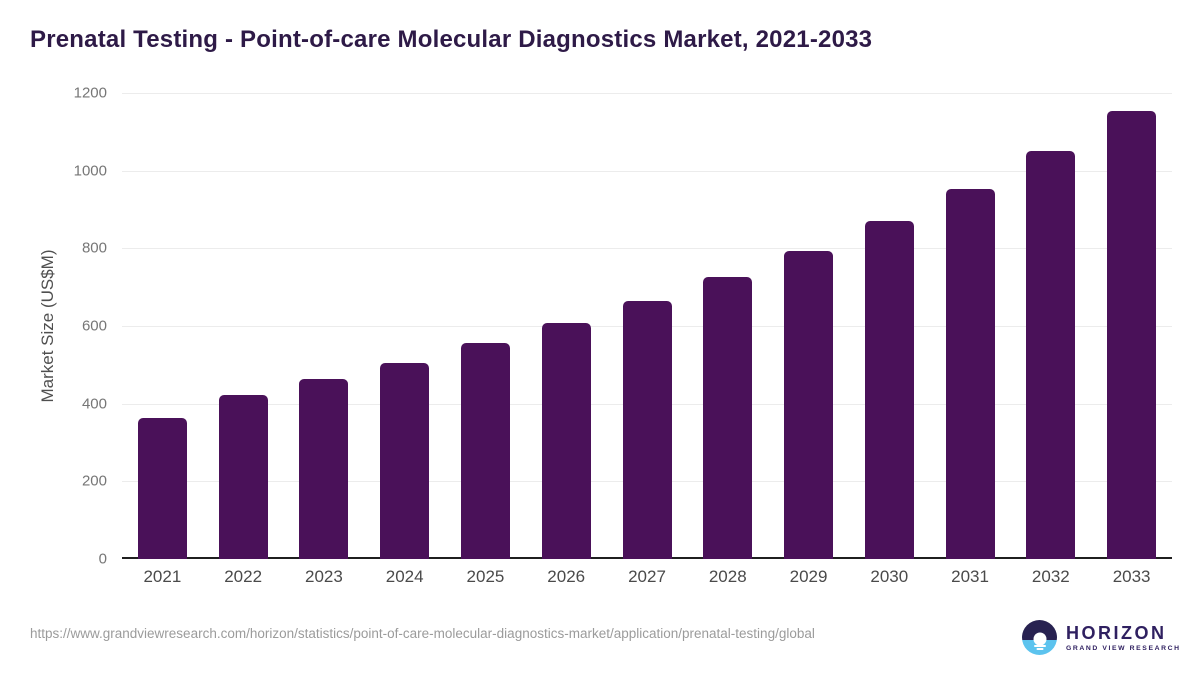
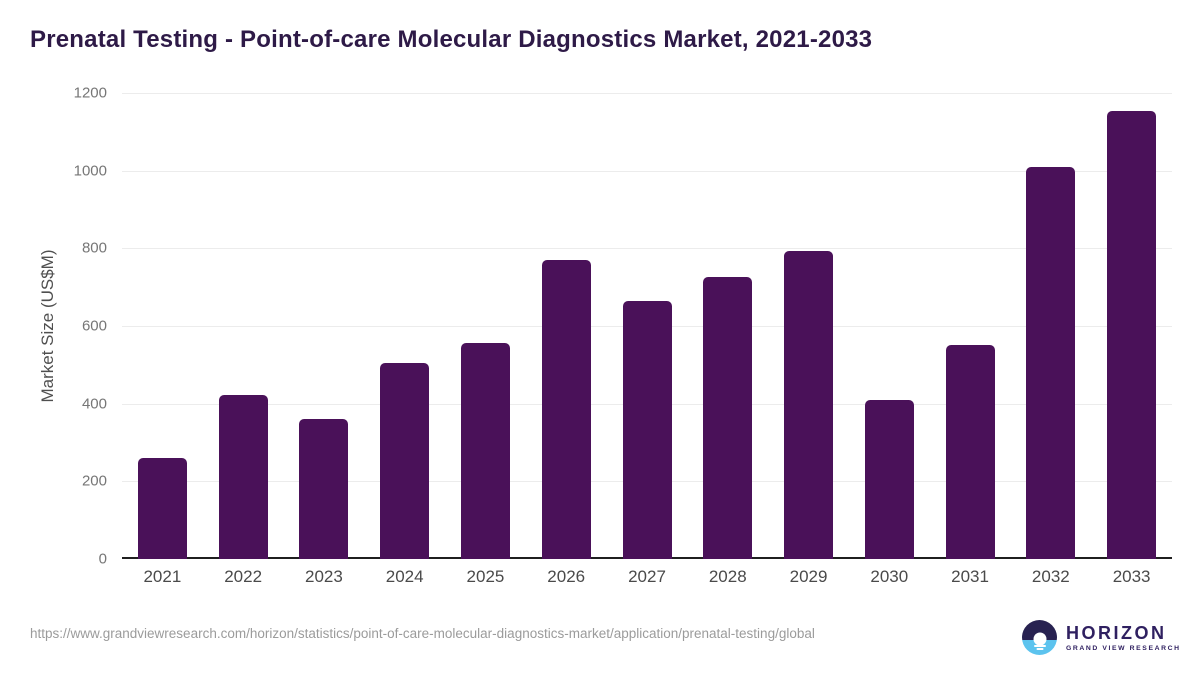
2021: 360 -> 260
2023: 460 -> 360
2026: 610 -> 770
2030: 870 -> 410
2031: 950 -> 550
2032: 1050 -> 1010
